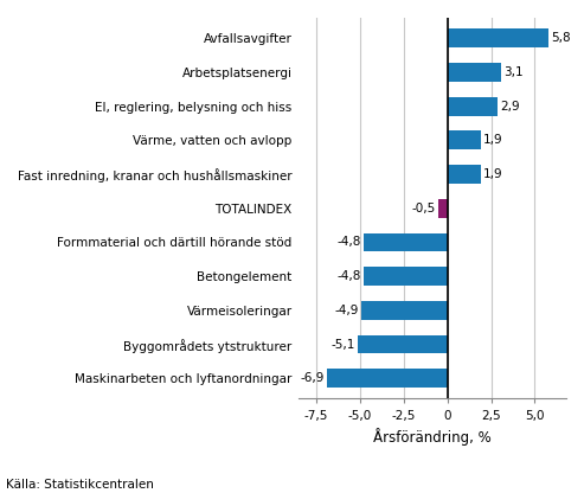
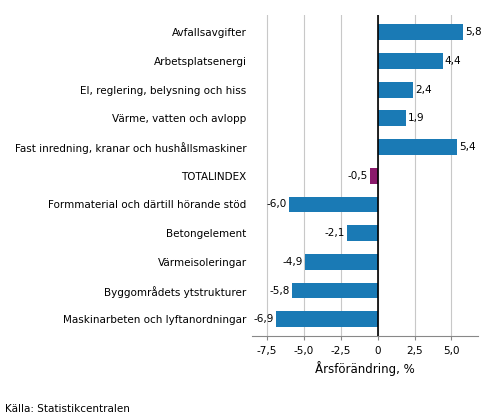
Arbetsplatsenergi: 3,1 -> 4,4
El, reglering, belysning och hiss: 2,9 -> 2,4
Fast inredning, kranar och hushållsmaskiner: 1,9 -> 5,4
Formmaterial och därtill hörande stöd: -4,8 -> -6,0
Betongelement: -4,8 -> -2,1
Byggområdets ytstrukturer: -5,1 -> -5,8
